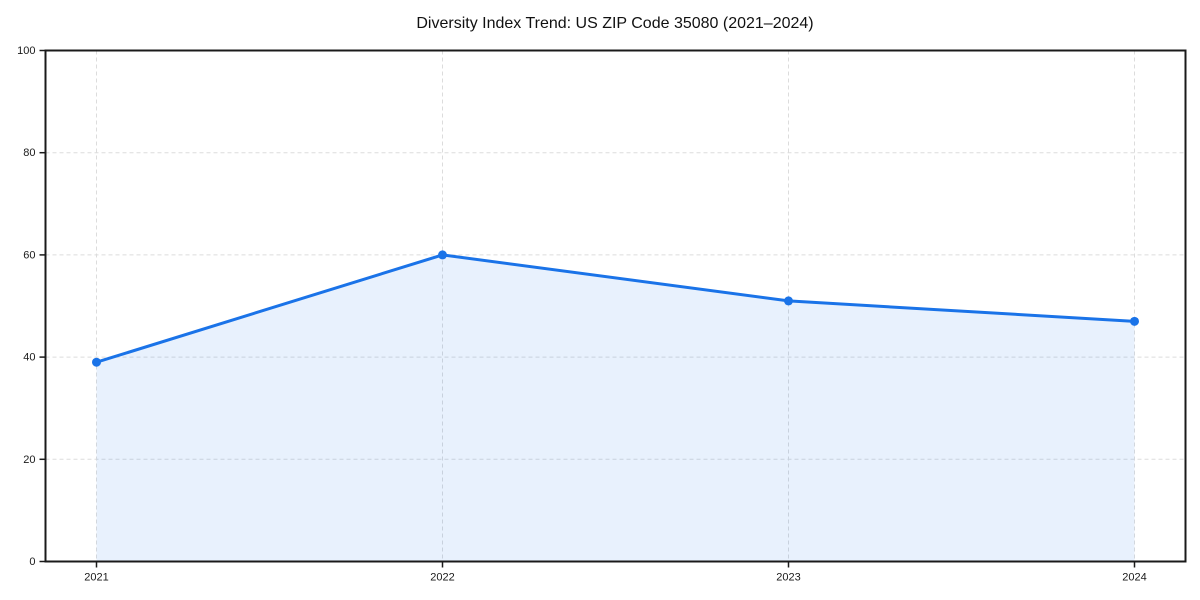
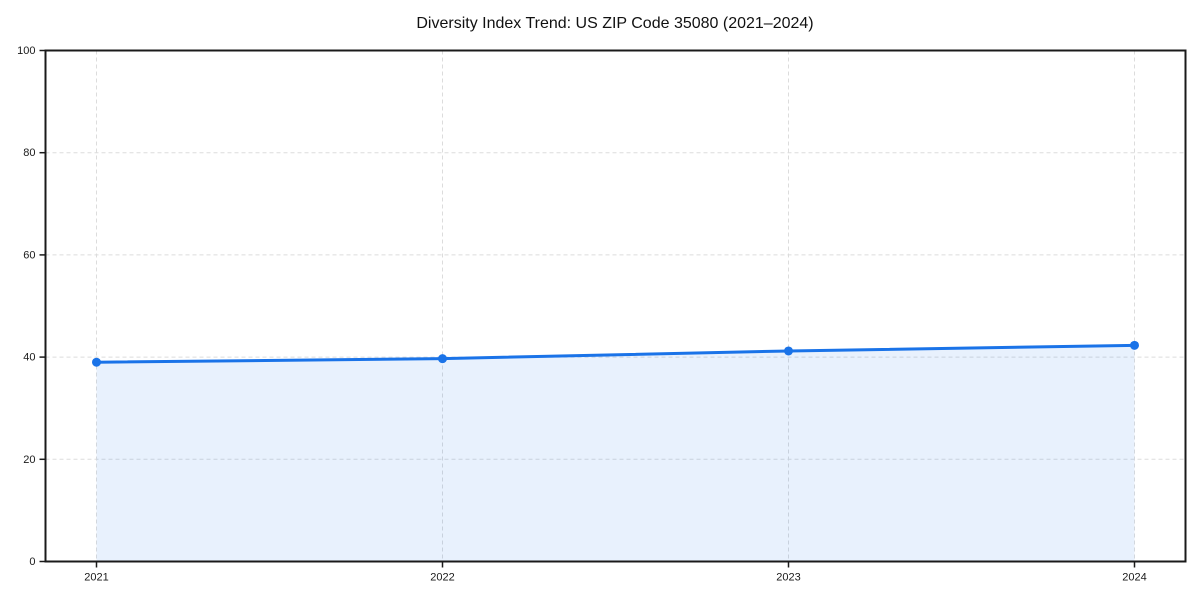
2022: 60 -> 40
2023: 51 -> 41
2024: 47 -> 42
